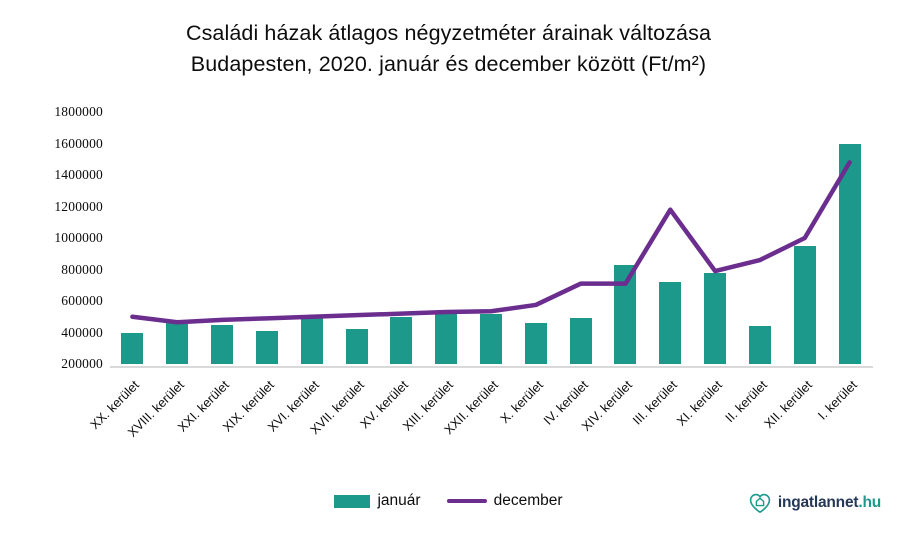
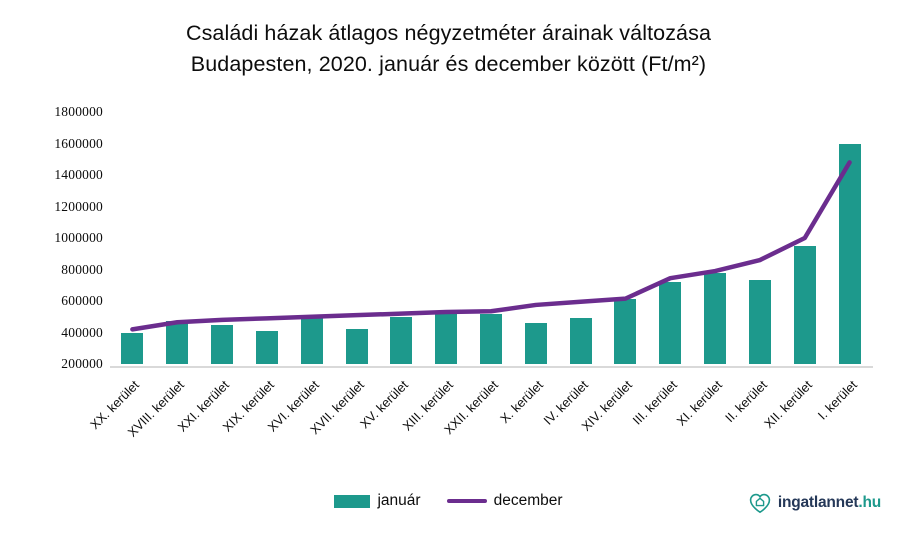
december/XX. kerület: 500000 -> 420000
december/IV. kerület: 710000 -> 600000
január/XIV. kerület: 830000 -> 610000
december/XIV. kerület: 710000 -> 620000
december/III. kerület: 1180000 -> 740000
január/II. kerület: 440000 -> 740000
